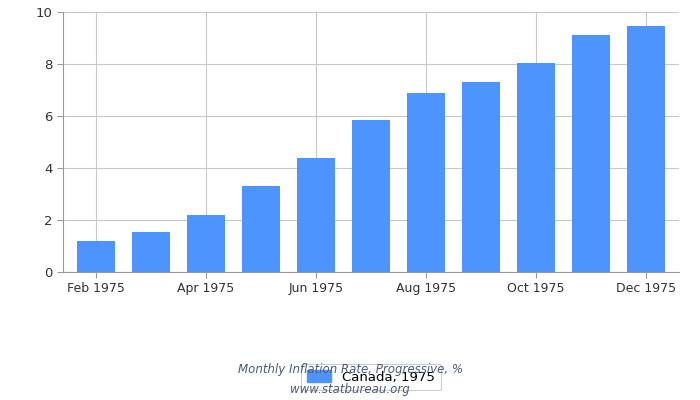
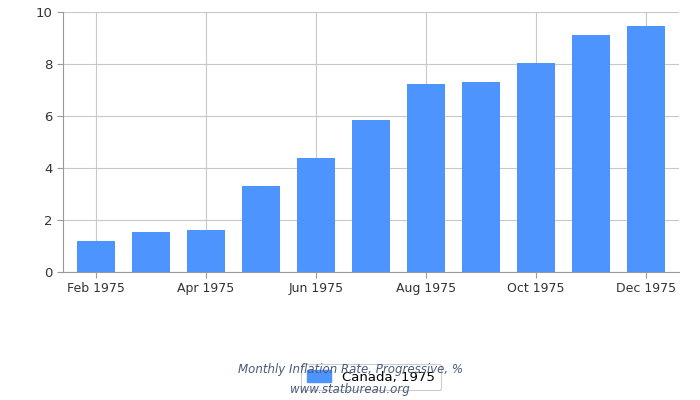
Apr 1975: 2.20 -> 1.60
Aug 1975: 6.90 -> 7.25
